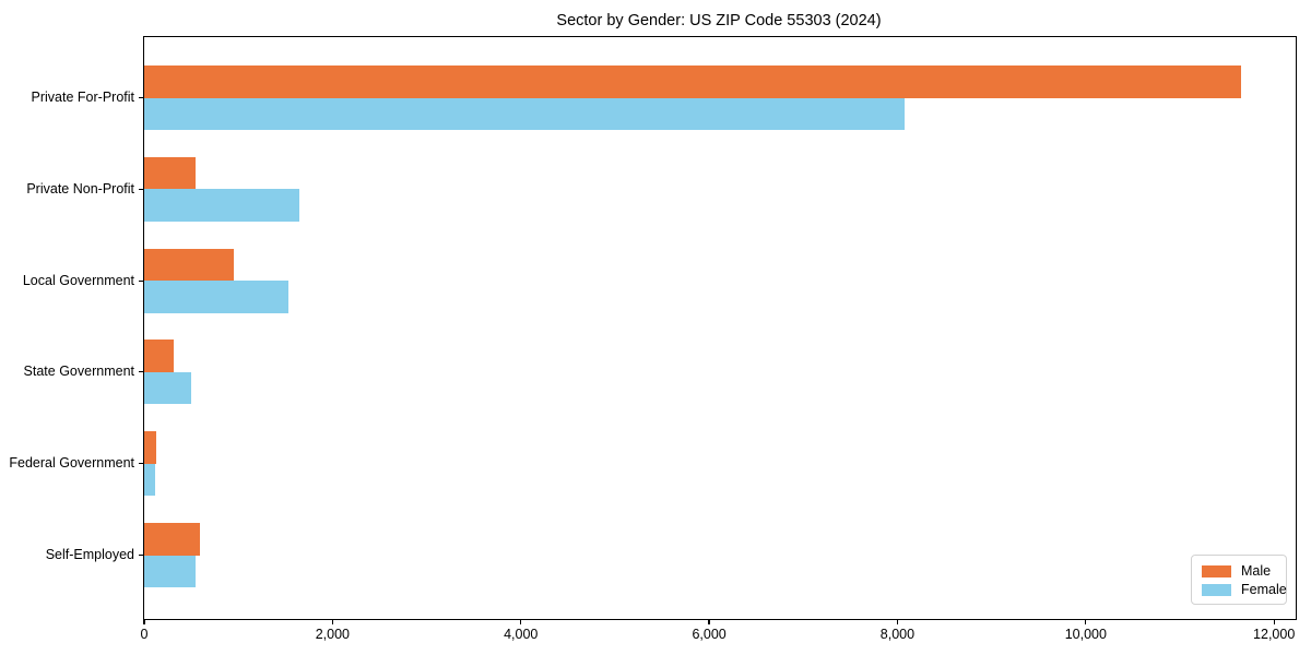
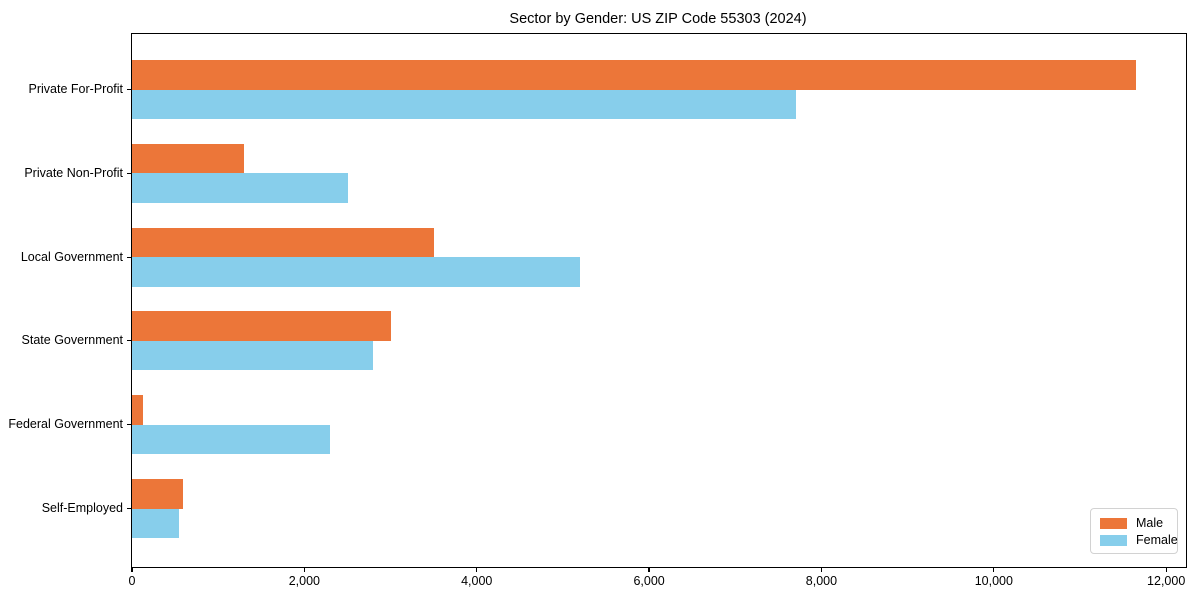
Female/Private For-Profit: 8100 -> 7700
Male/Private Non-Profit: 600 -> 1300
Female/Private Non-Profit: 1600 -> 2500
Male/Local Government: 1000 -> 3500
Female/Local Government: 1500 -> 5200
Male/State Government: 300 -> 3000
Female/State Government: 500 -> 2800
Female/Federal Government: 100 -> 2300
